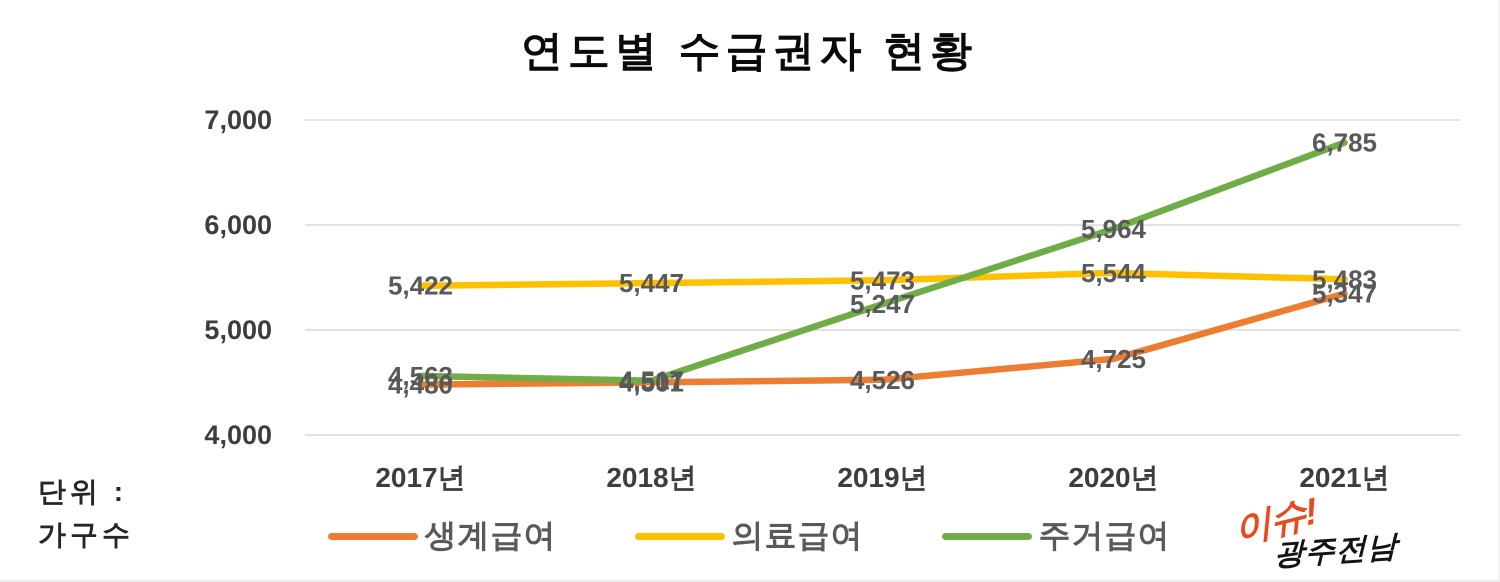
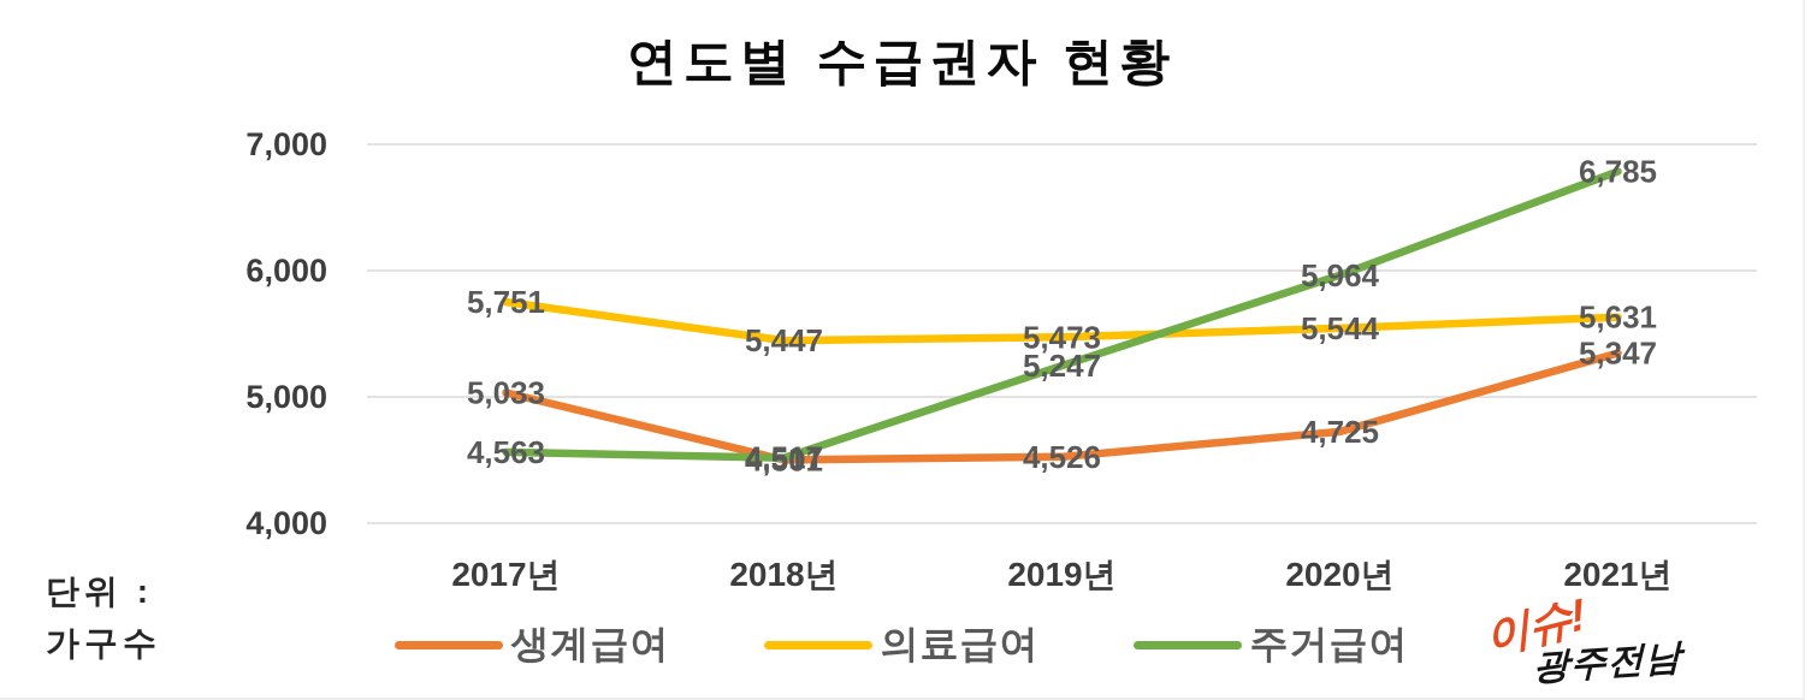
생계급여/2017년: 4,480 -> 5,033
의료급여/2017년: 5,422 -> 5,751
의료급여/2021년: 5,483 -> 5,631
